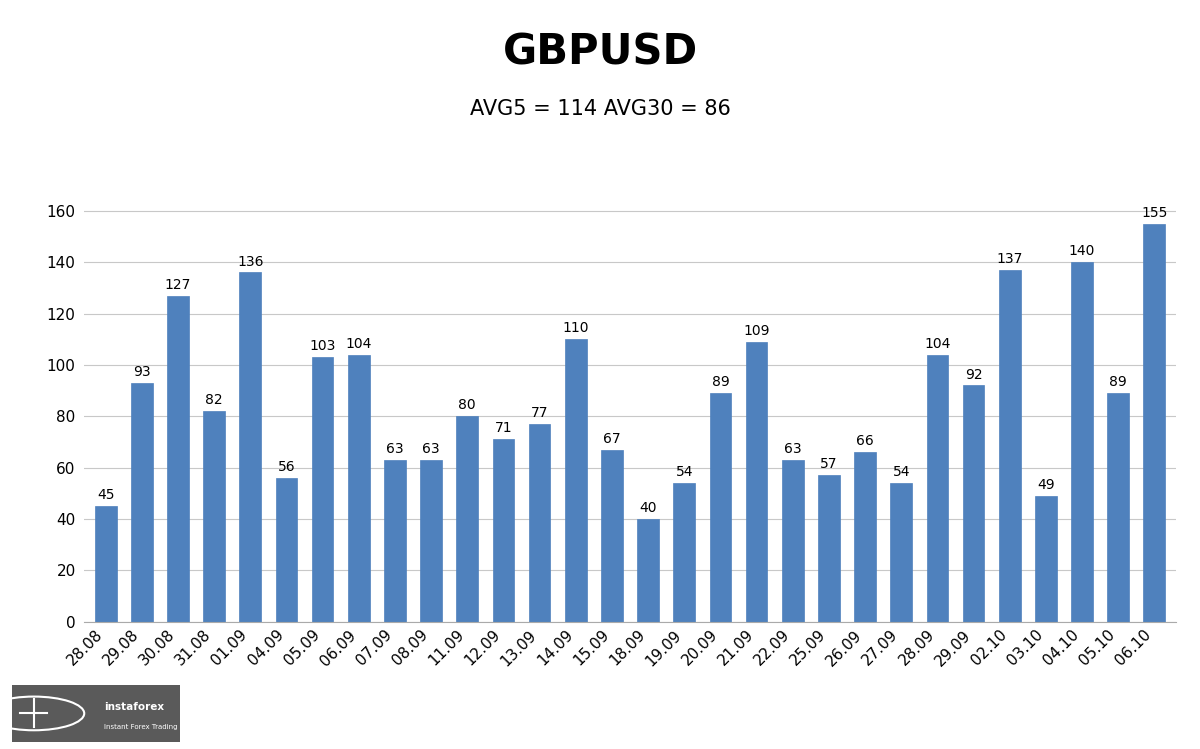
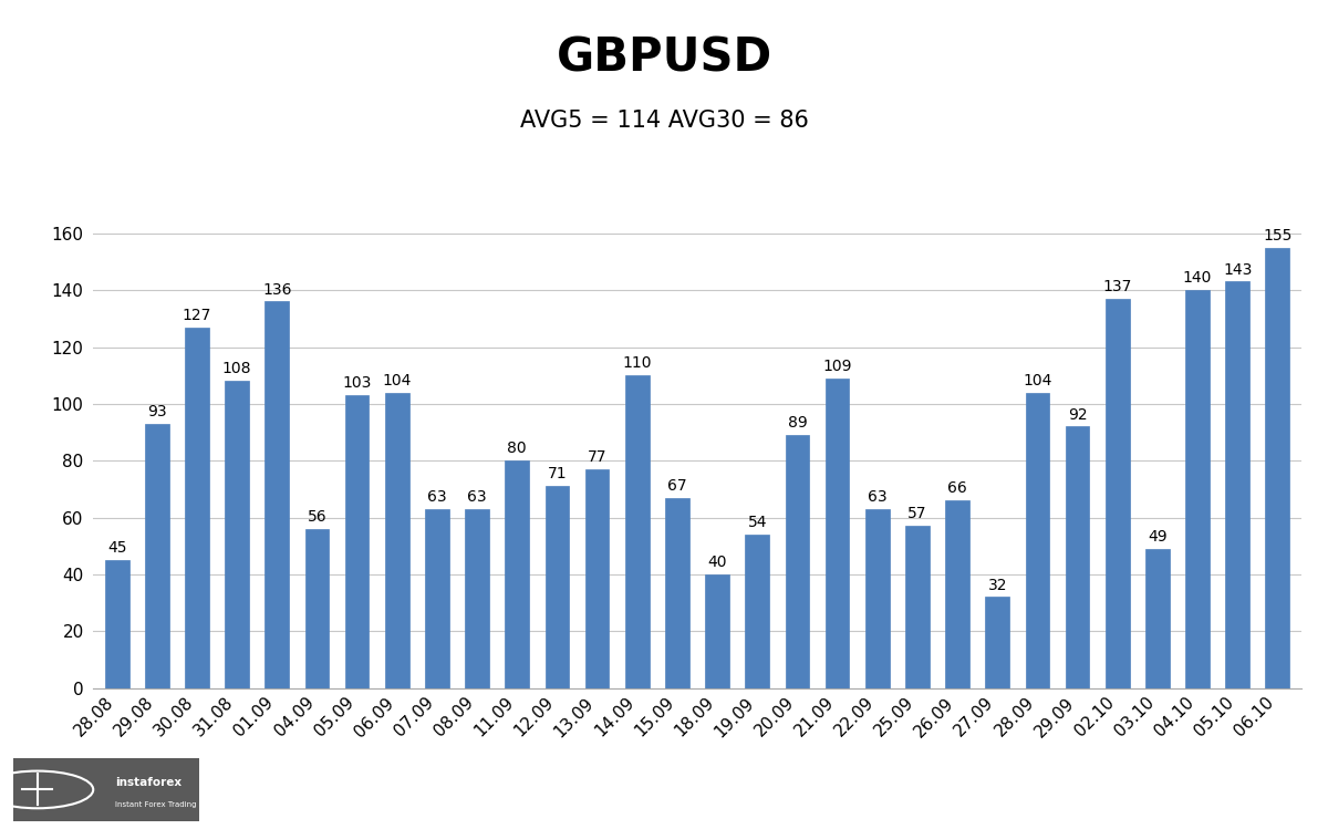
31.08: 82 -> 108
27.09: 54 -> 32
05.10: 89 -> 143
